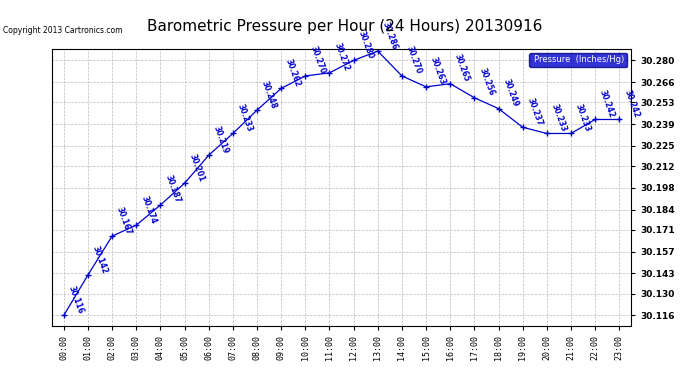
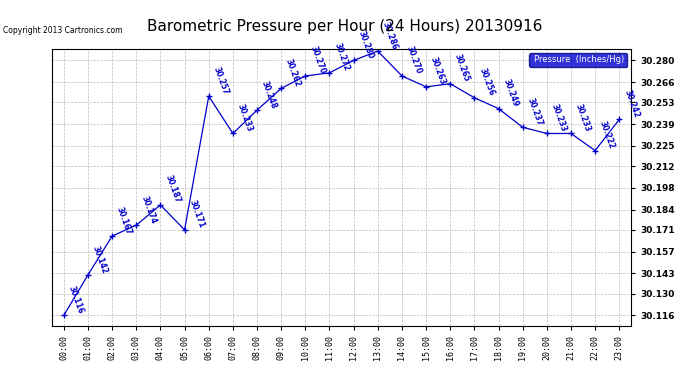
05:00: 30.201 -> 30.171
06:00: 30.219 -> 30.257
22:00: 30.242 -> 30.222
